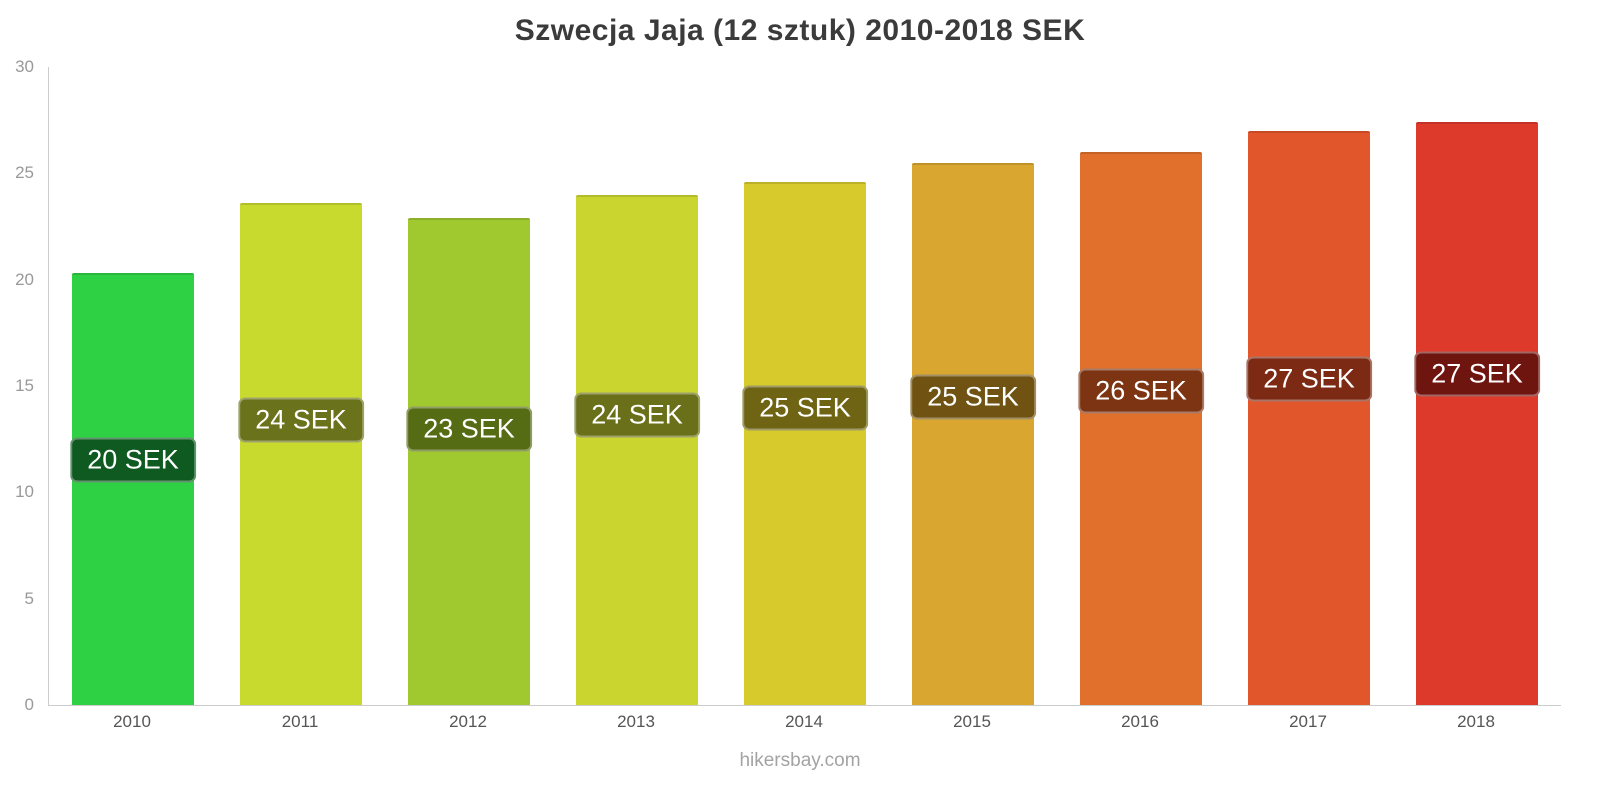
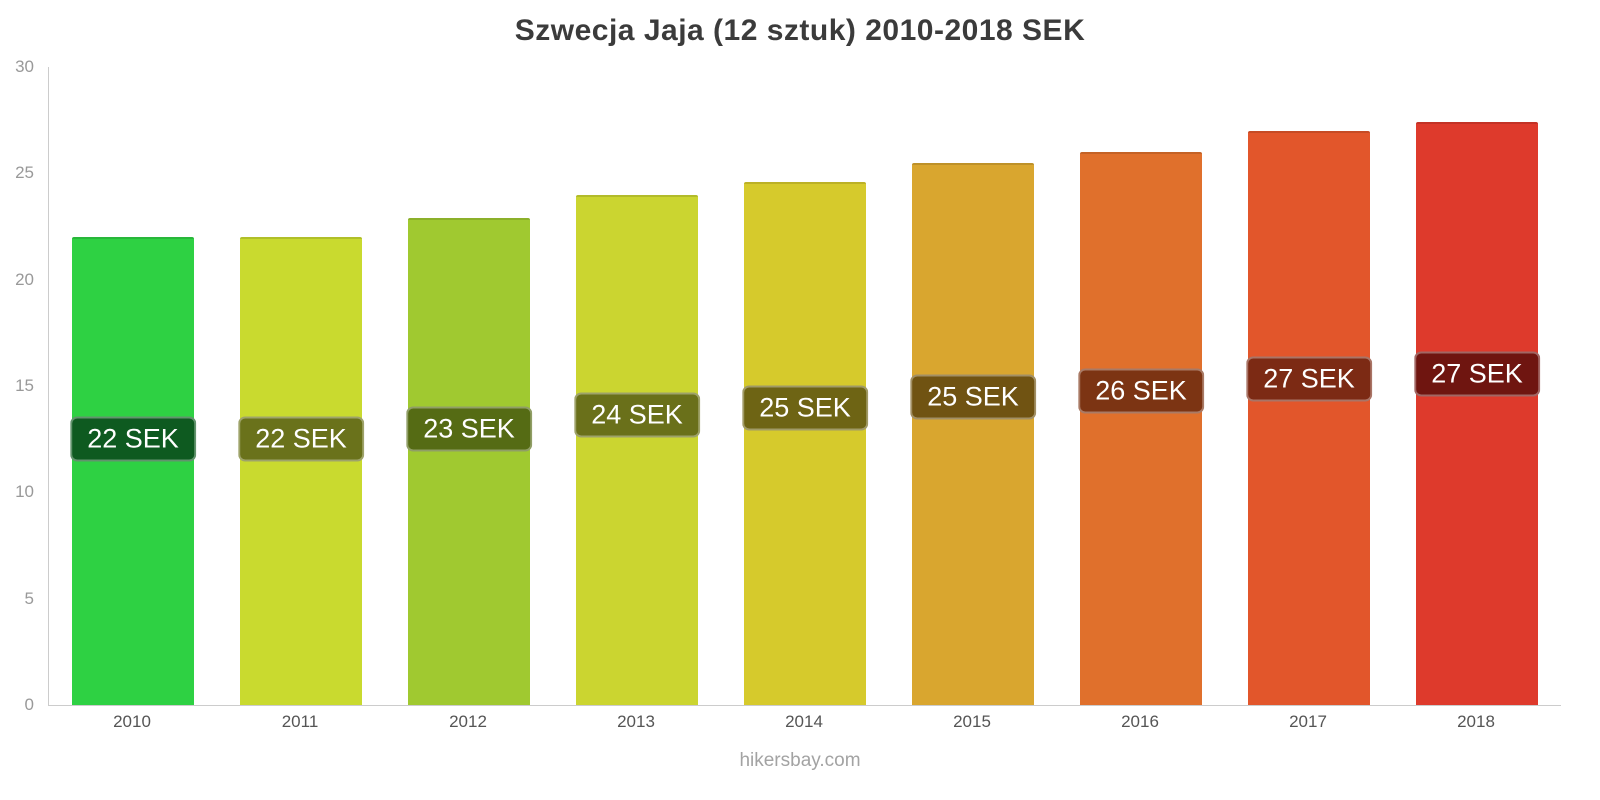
2010: 20 -> 22
2011: 24 -> 22
